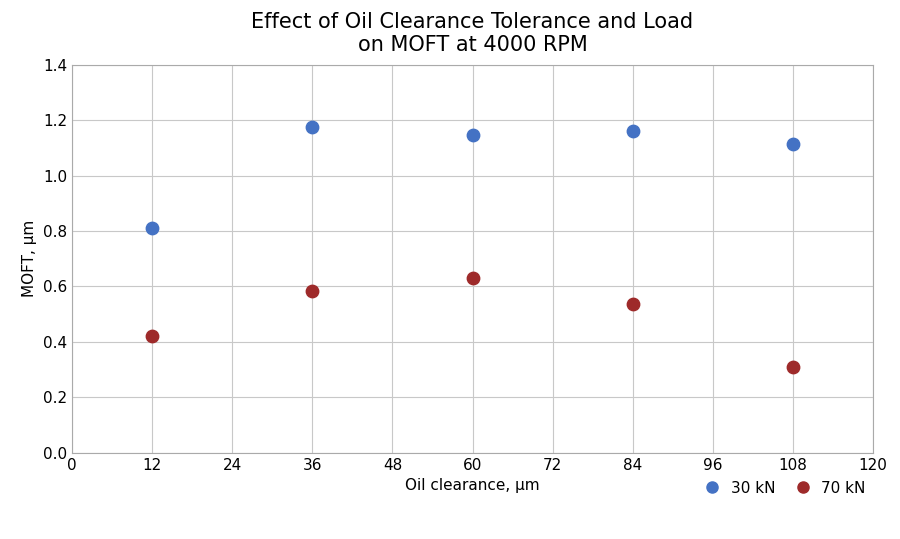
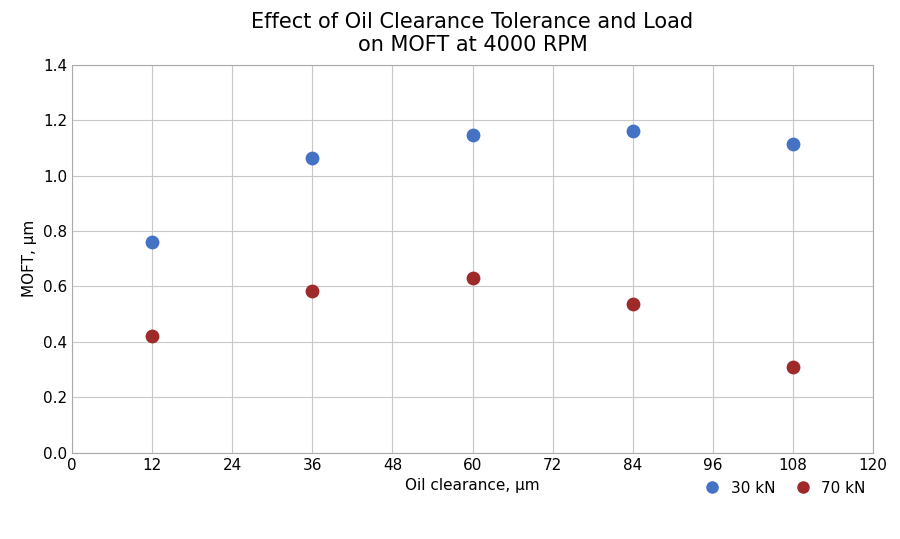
30 kN/12: 0.810 -> 0.760
30 kN/36: 1.175 -> 1.065
